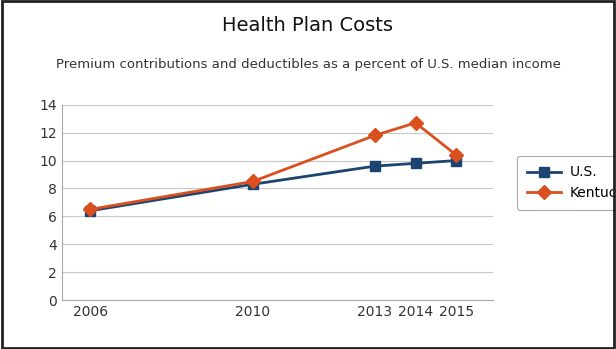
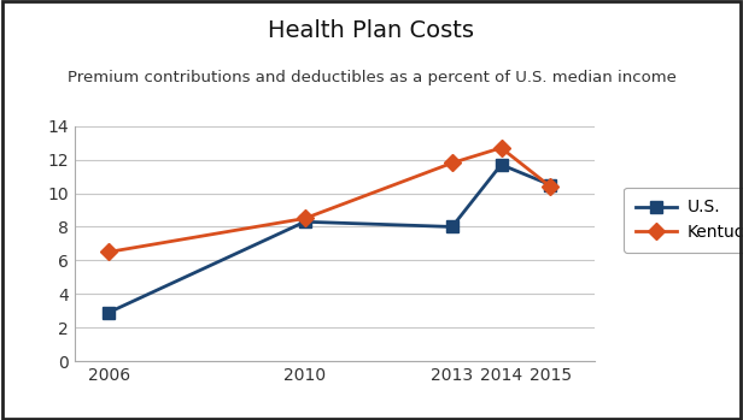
U.S./2006: 6.4 -> 2.9
U.S./2013: 9.6 -> 8.0
U.S./2014: 9.8 -> 11.7
U.S./2015: 10.0 -> 10.5
